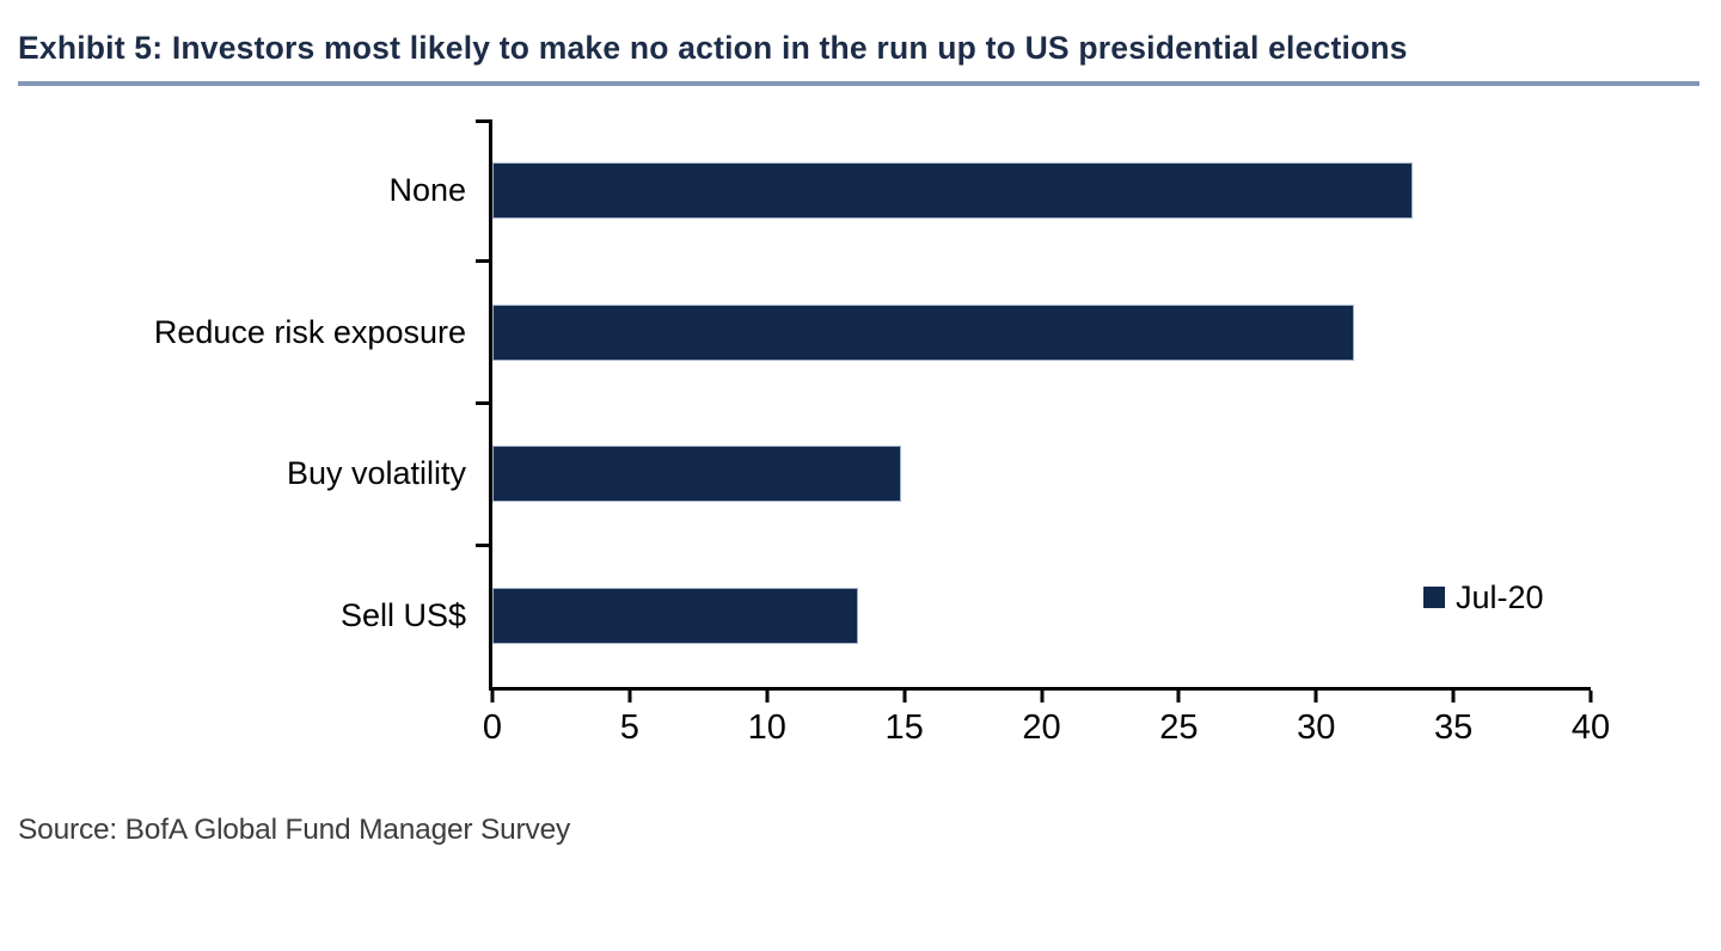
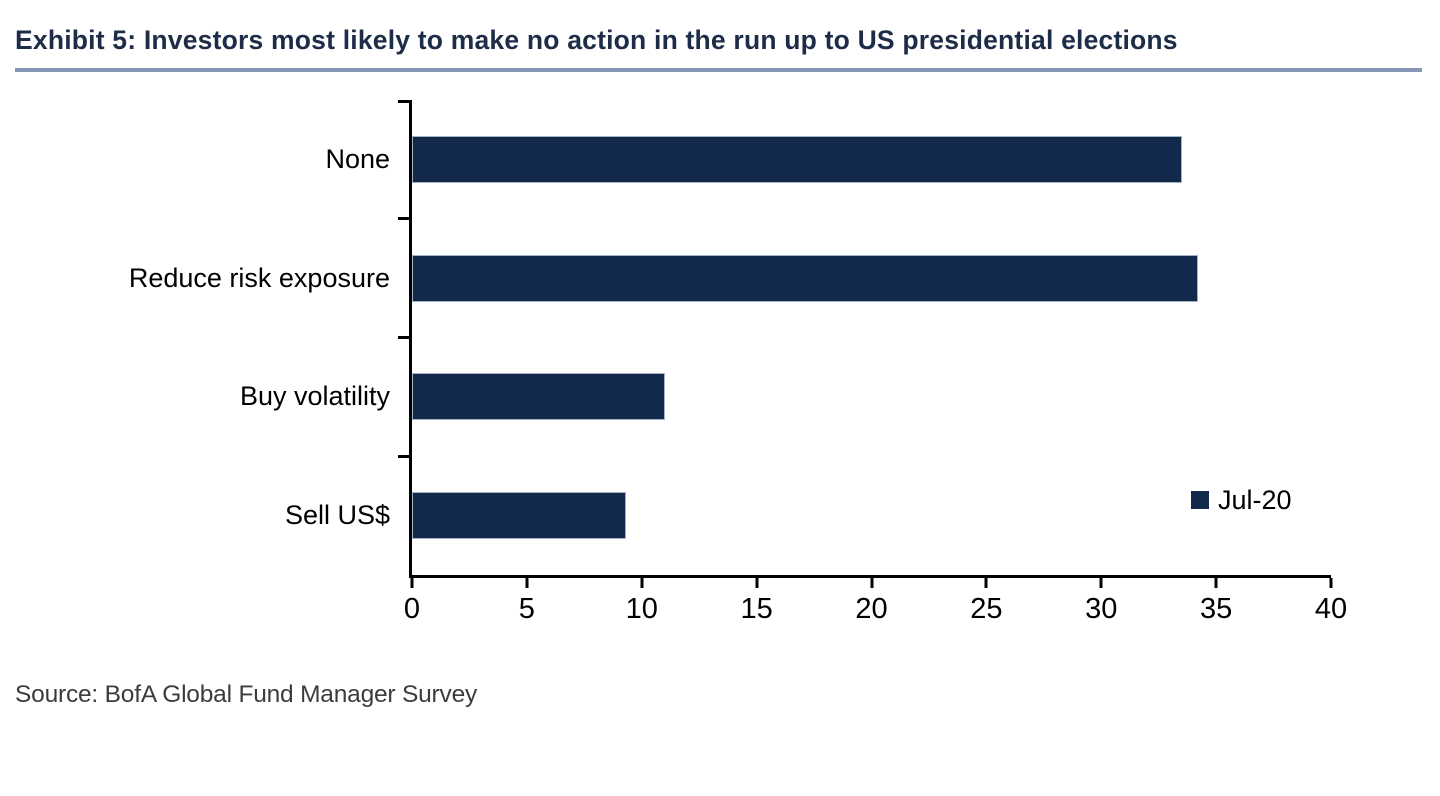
Reduce risk exposure: 31.4 -> 34.2
Buy volatility: 14.9 -> 11.0
Sell US$: 13.3 -> 9.3
